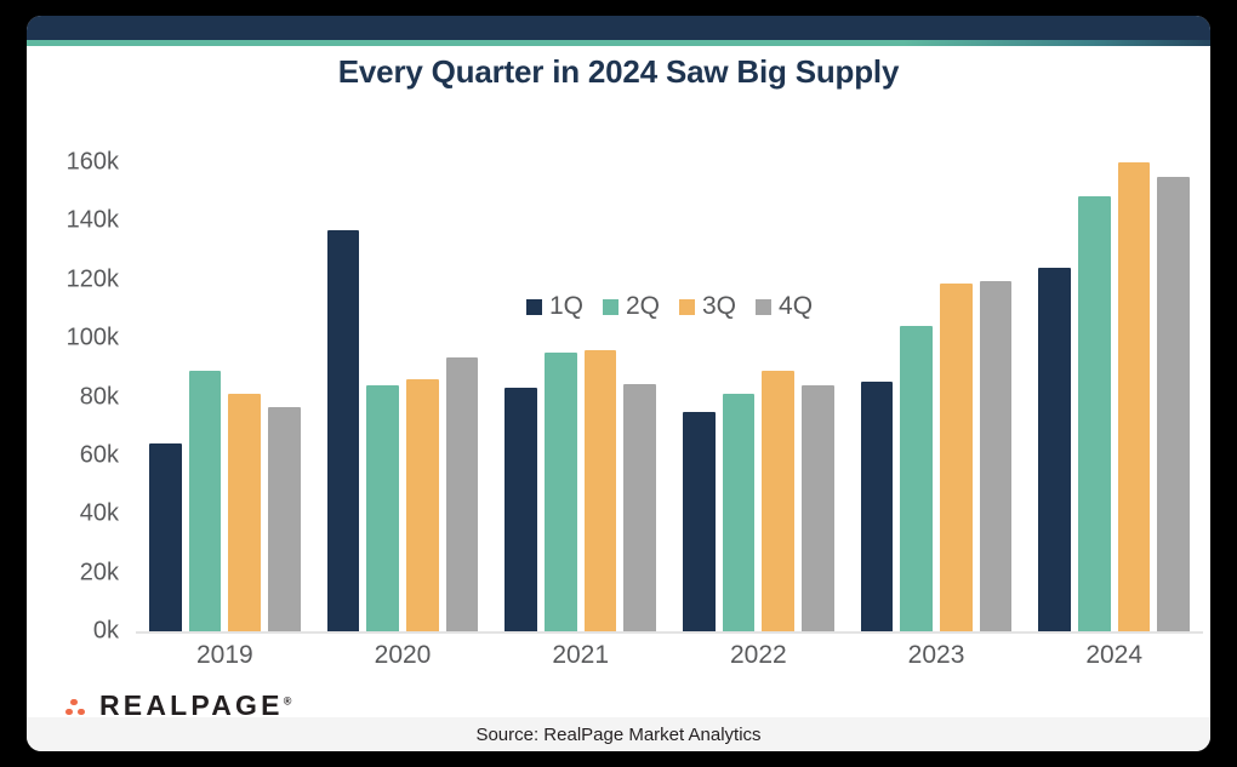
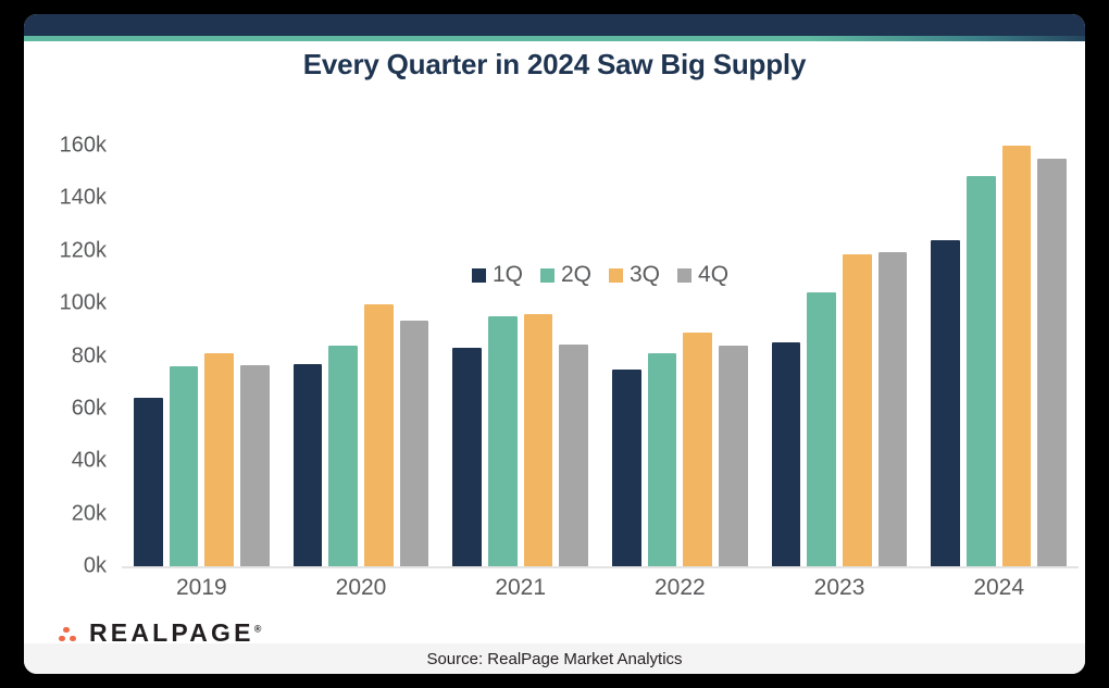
2Q/2019: 89k -> 76k
1Q/2020: 137k -> 77k
3Q/2020: 86k -> 100k
